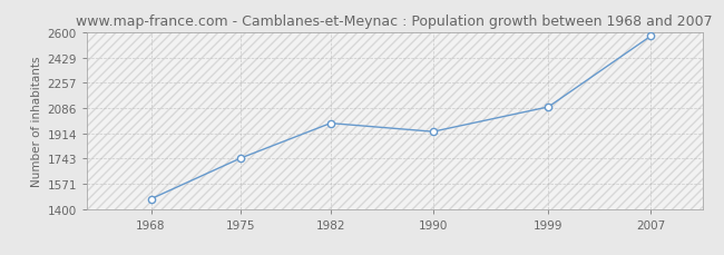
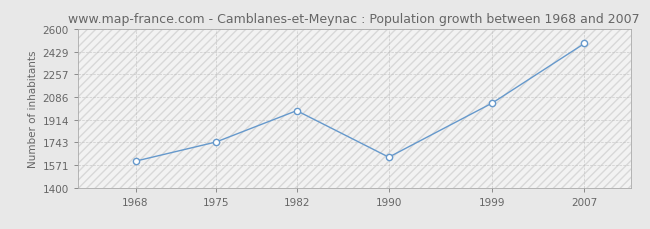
1968: 1470 -> 1600
1990: 1920 -> 1630
1999: 2090 -> 2040
2007: 2580 -> 2490
